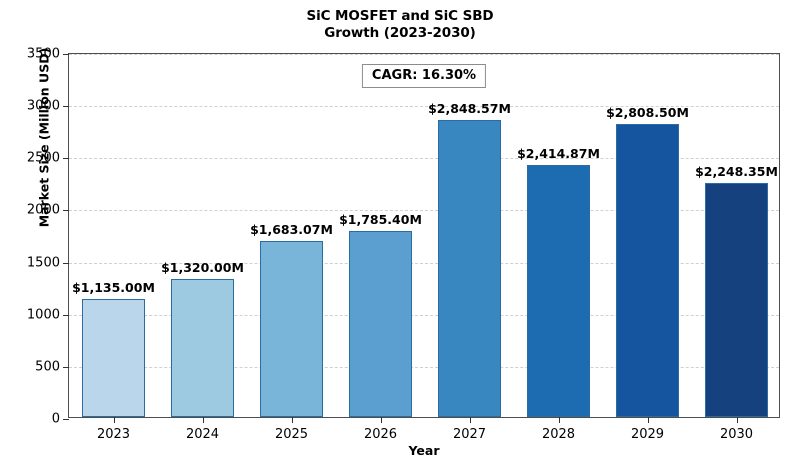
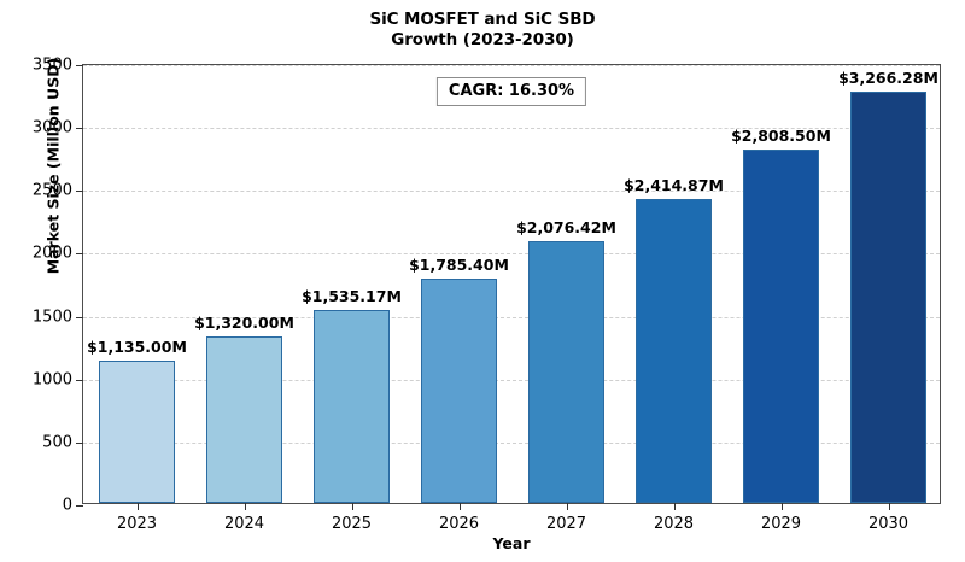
2025: $1,683.07M -> $1,535.17M
2027: $2,848.57M -> $2,076.42M
2030: $2,248.35M -> $3,266.28M
